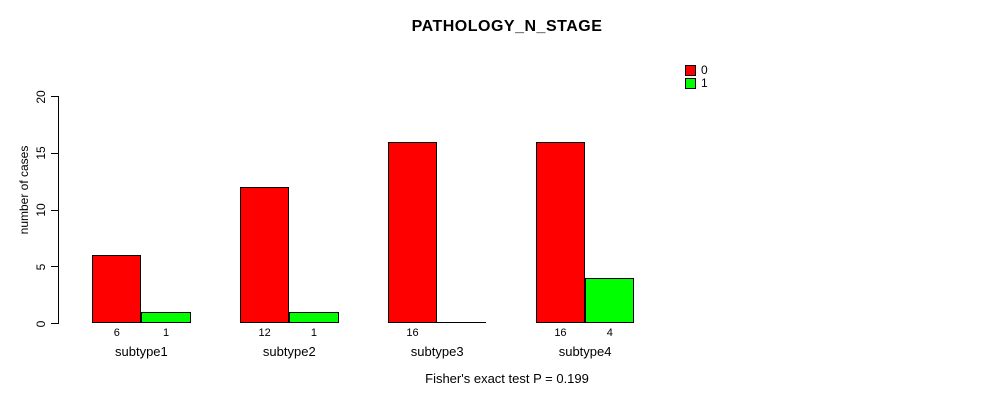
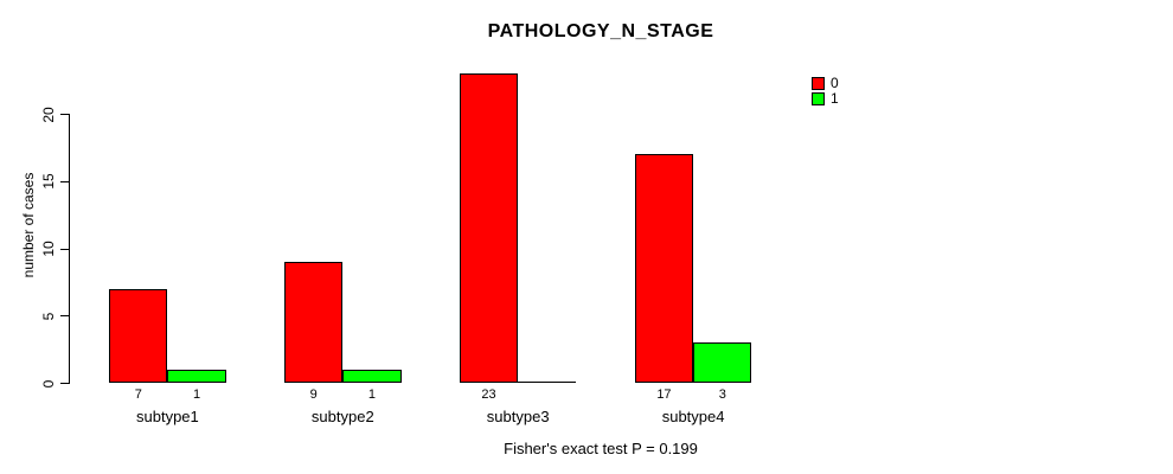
0/subtype1: 6 -> 7
0/subtype2: 12 -> 9
0/subtype3: 16 -> 23
0/subtype4: 16 -> 17
1/subtype4: 4 -> 3
